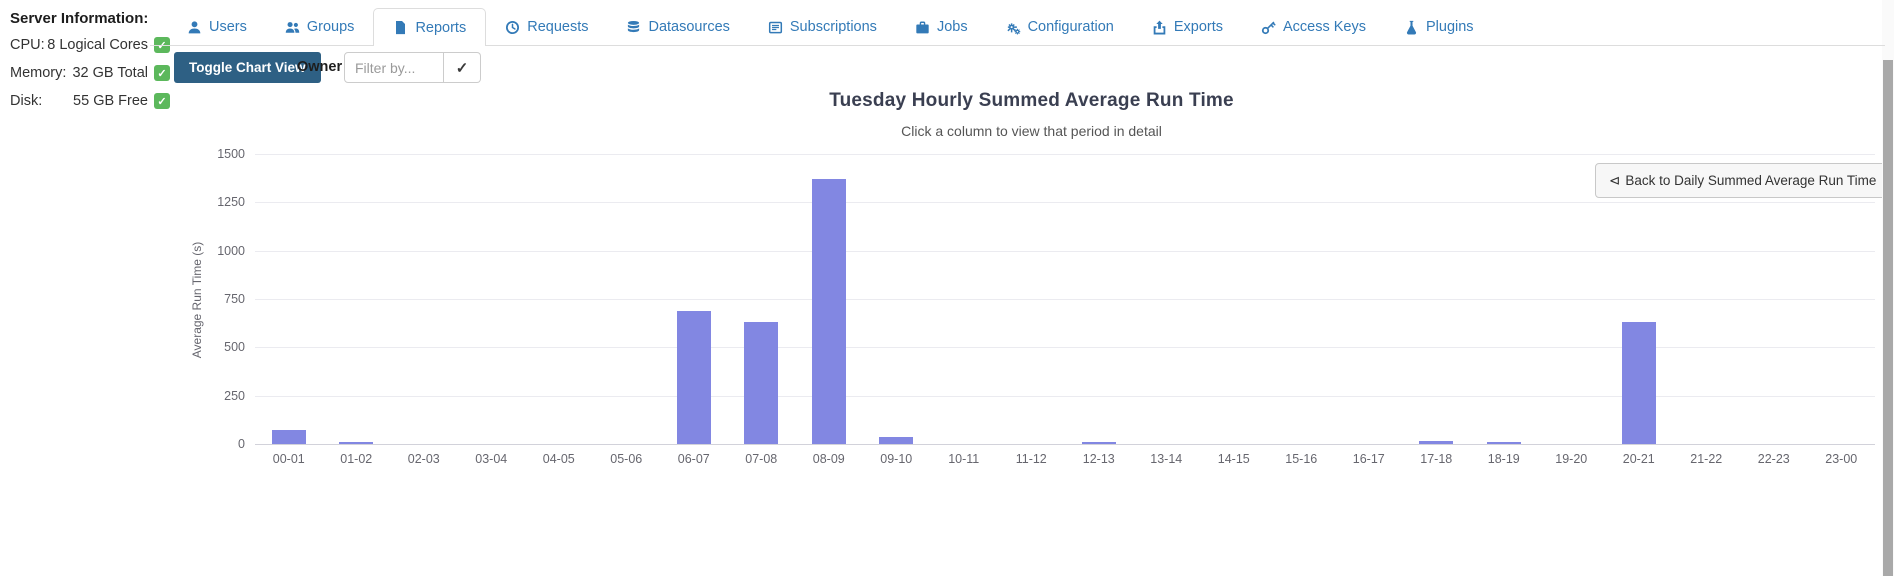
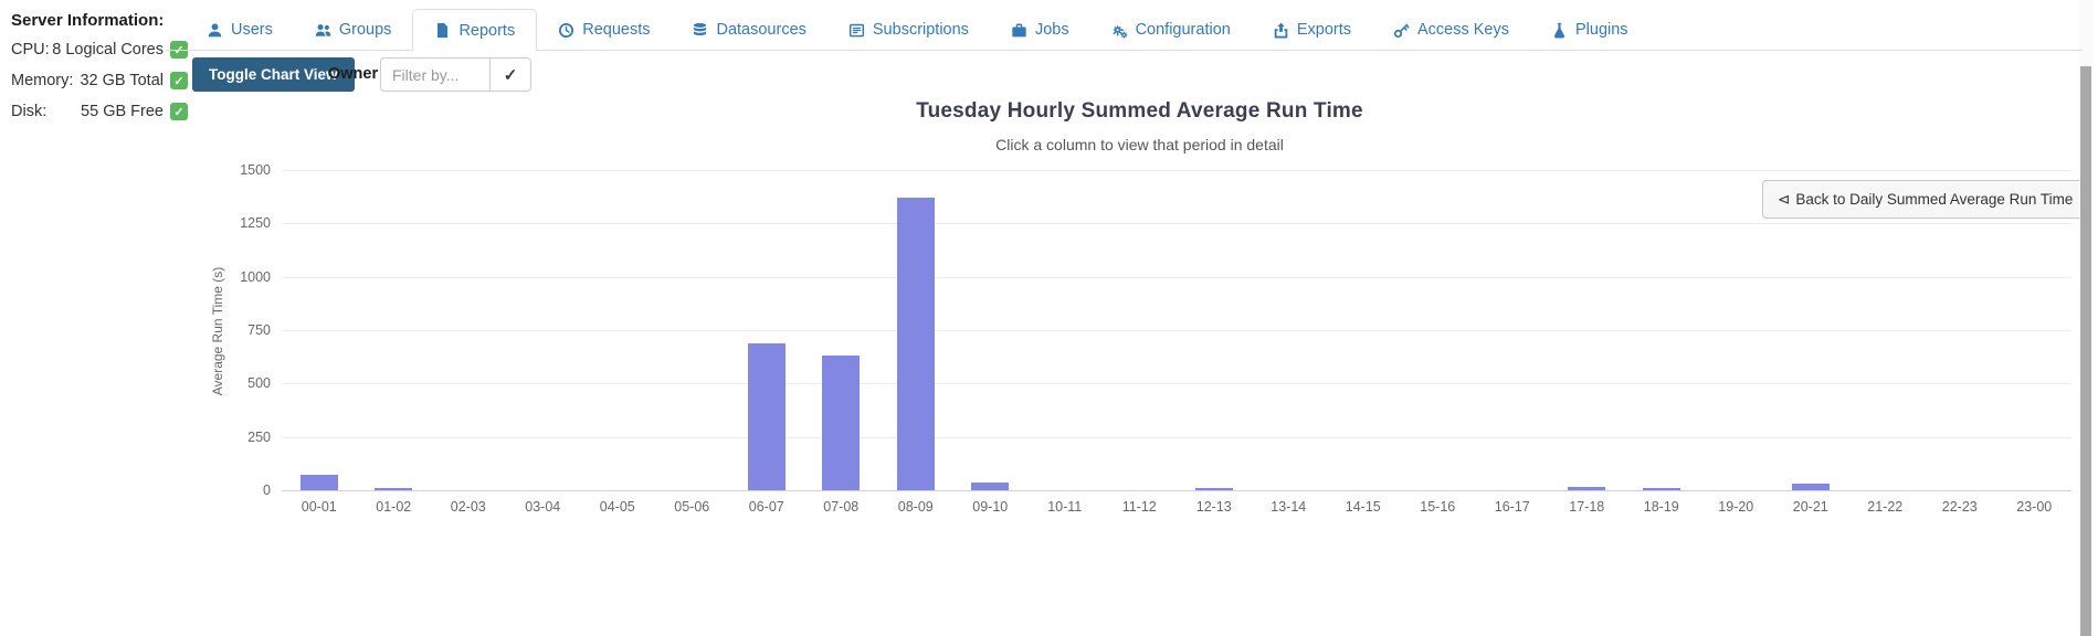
20-21: 630 -> 30
